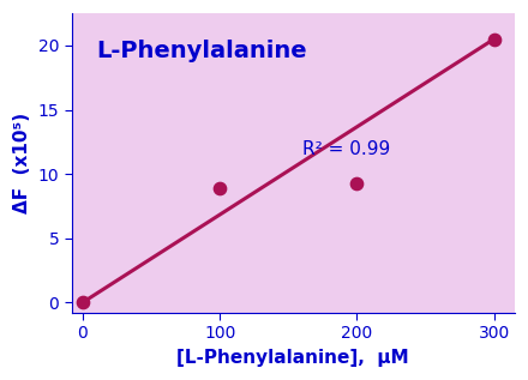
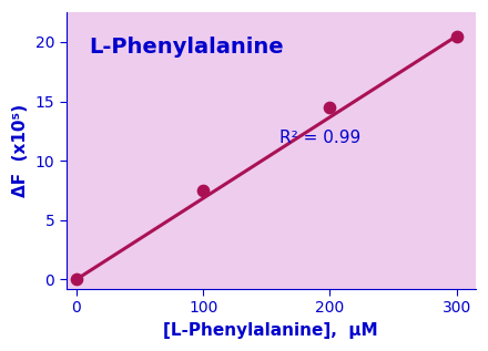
100: 8.9 -> 7.5
200: 9.3 -> 14.5
